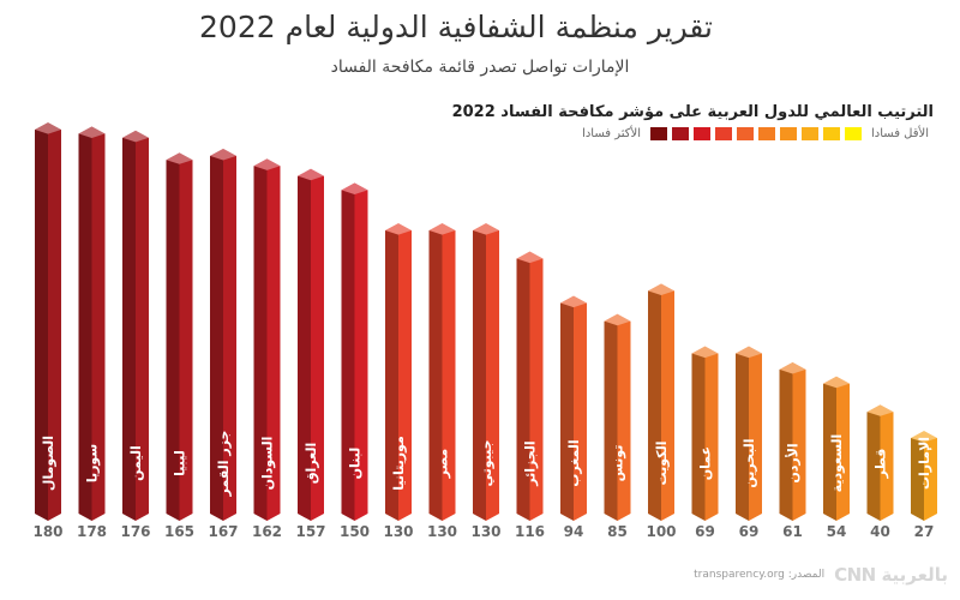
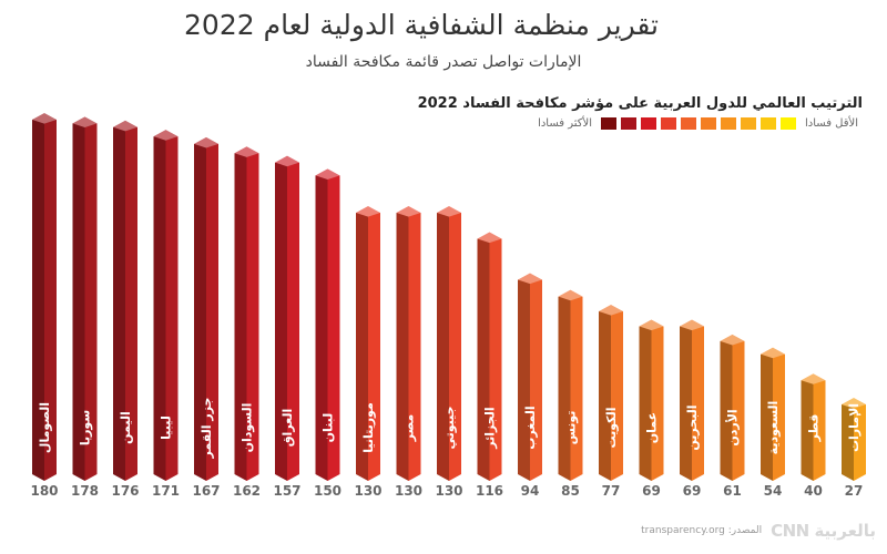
ليبيا: 165 -> 171
الكويت: 100 -> 77
